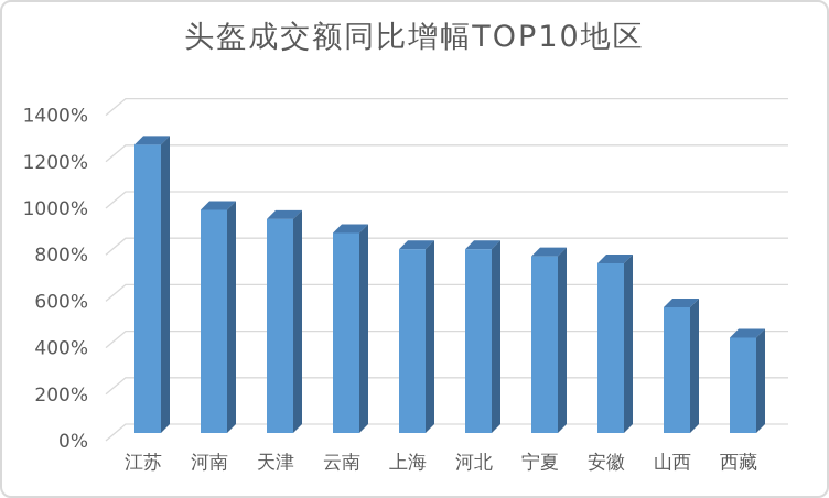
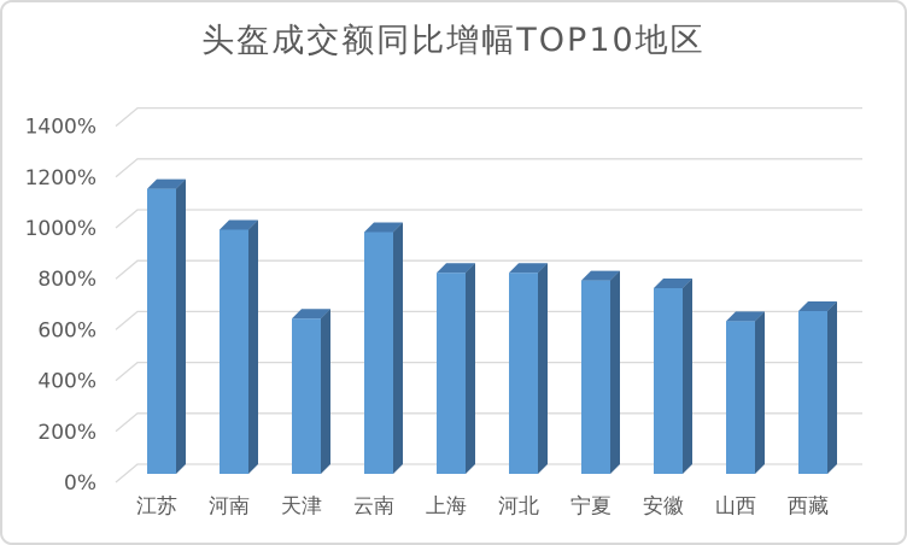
江苏: 1240% -> 1120%
天津: 920% -> 610%
云南: 860% -> 950%
山西: 540% -> 600%
西藏: 410% -> 640%
